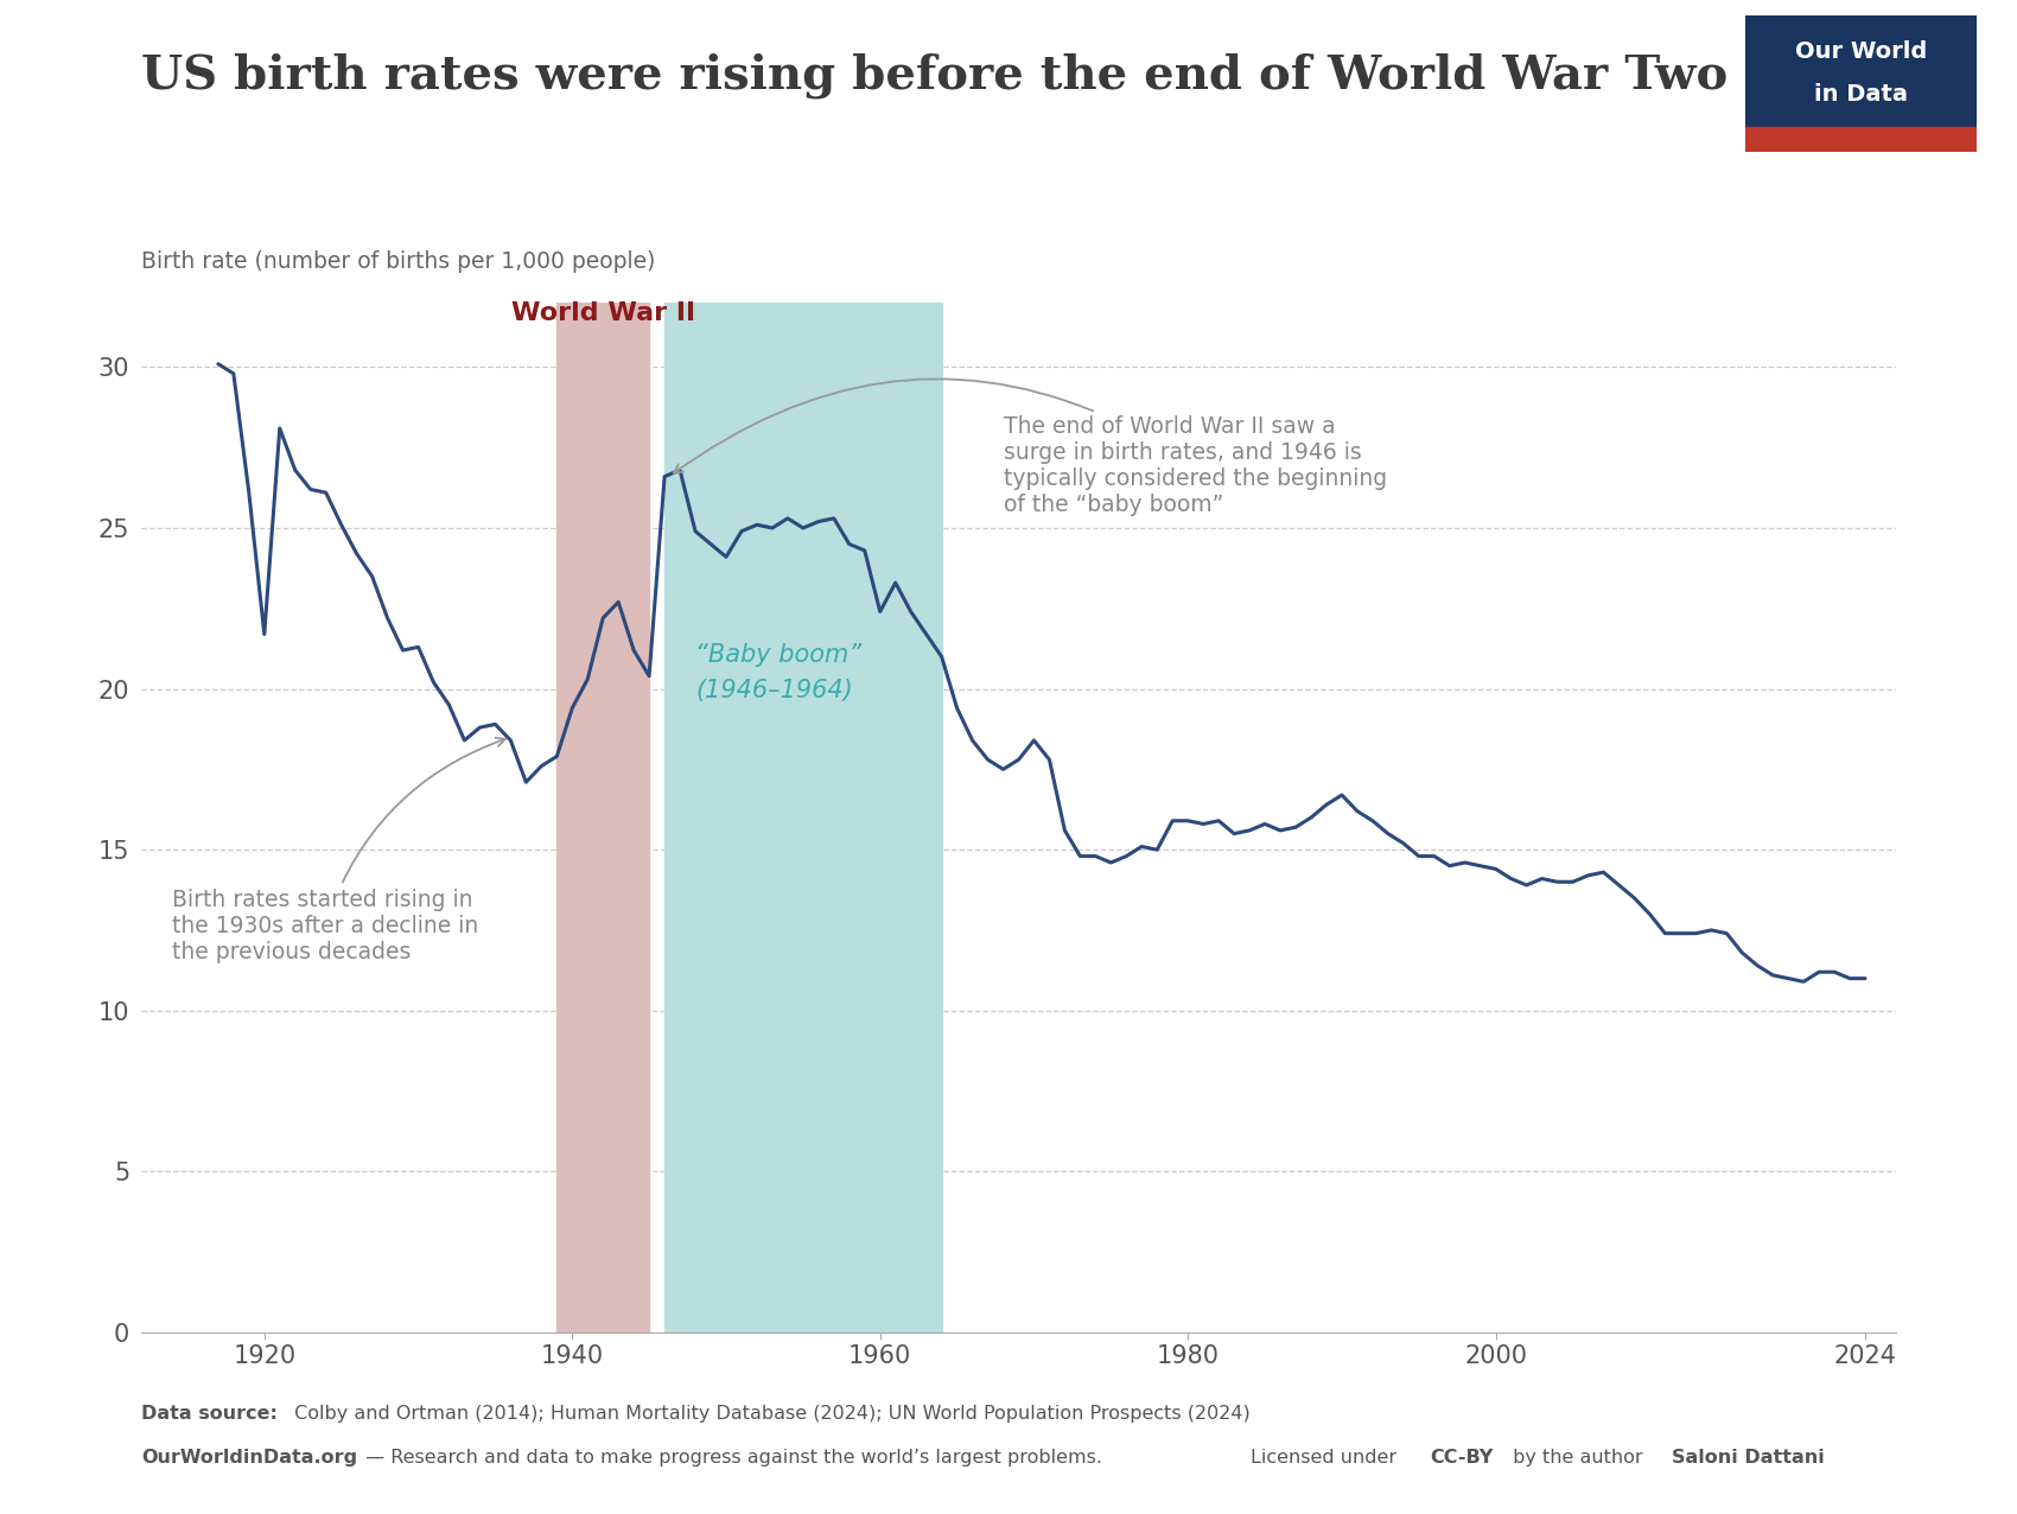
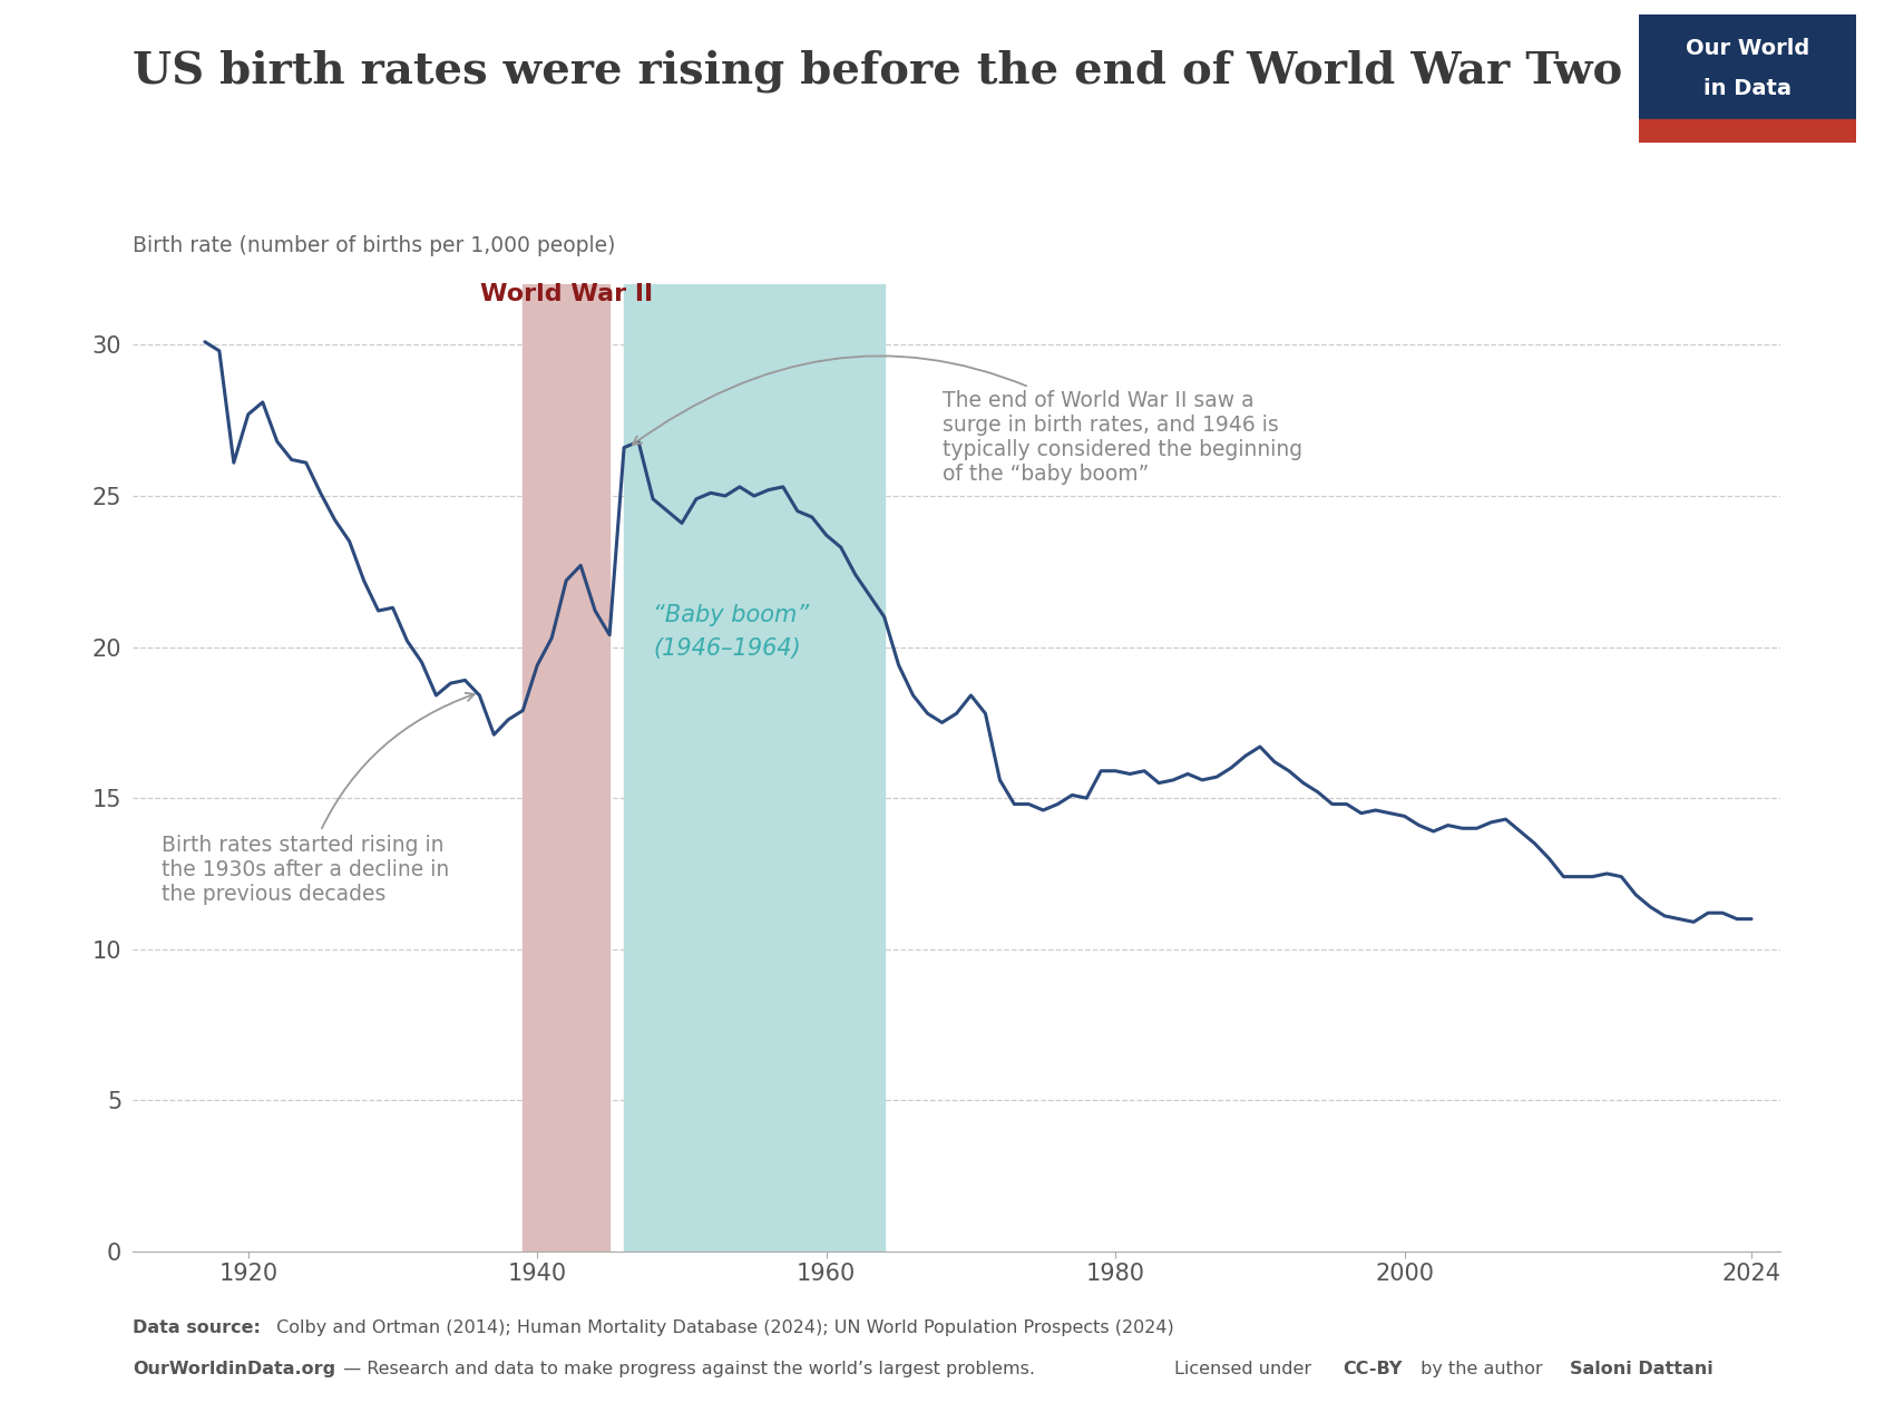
1920: 21.7 -> 27.7
1960: 22.4 -> 23.7
